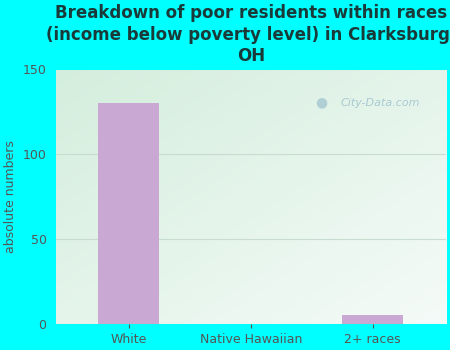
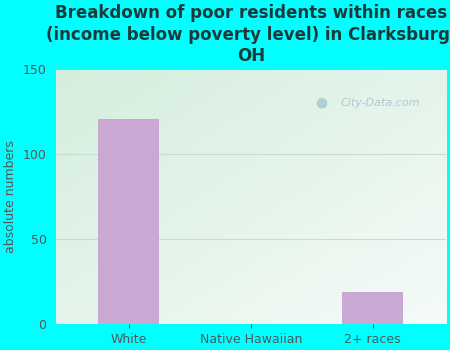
White: 130 -> 121
2+ races: 5 -> 19
